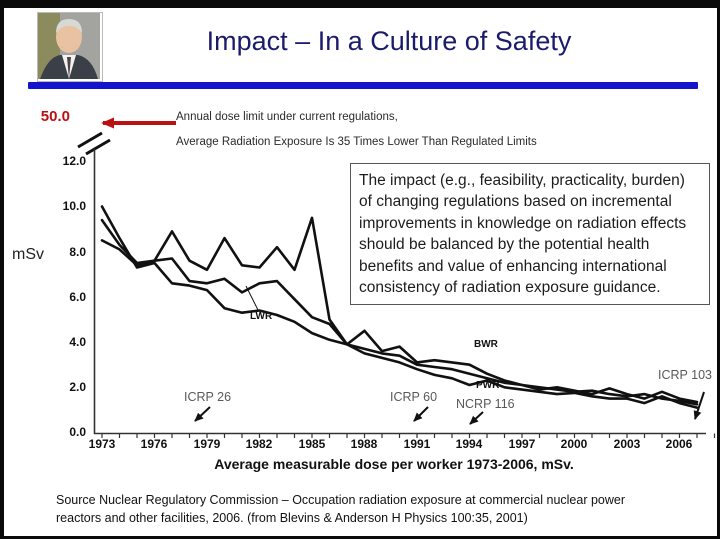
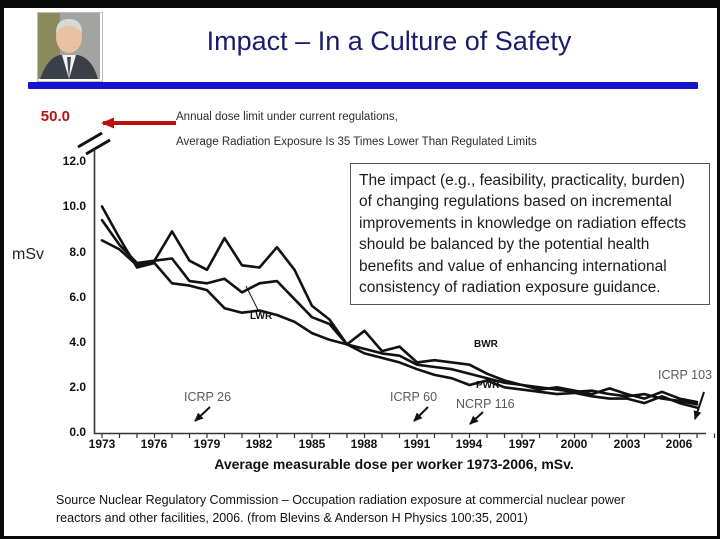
BWR/1985: 9.5 -> 5.6
